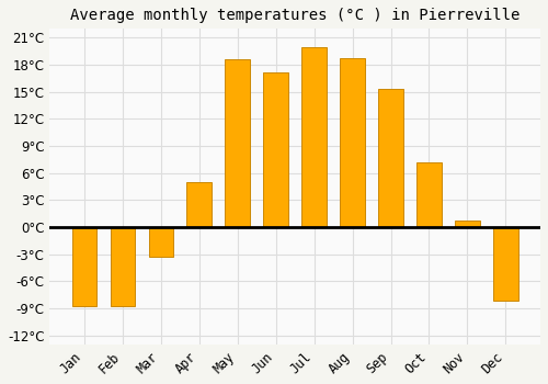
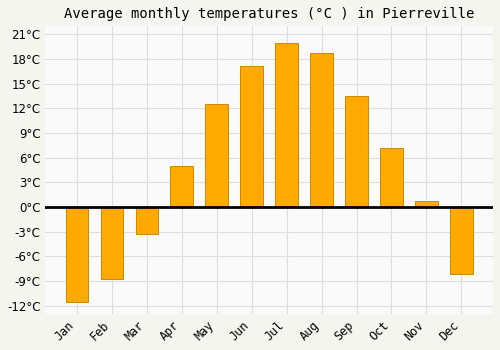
Jan: -8.8°C -> -11.5°C
May: 18.6°C -> 12.5°C
Sep: 15.4°C -> 13.5°C
